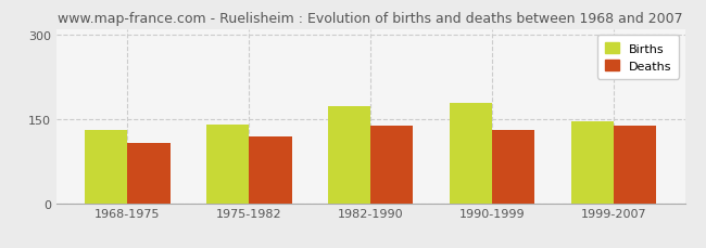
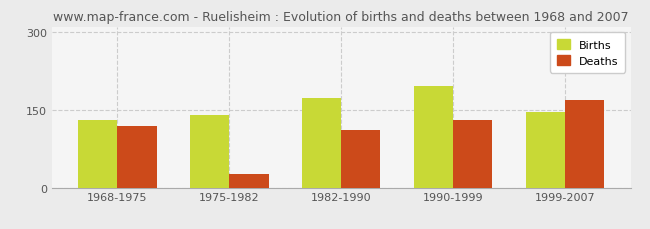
Deaths/1968-1975: 108 -> 118
Deaths/1975-1982: 118 -> 26
Deaths/1982-1990: 138 -> 110
Births/1990-1999: 179 -> 196
Deaths/1999-2007: 138 -> 168
